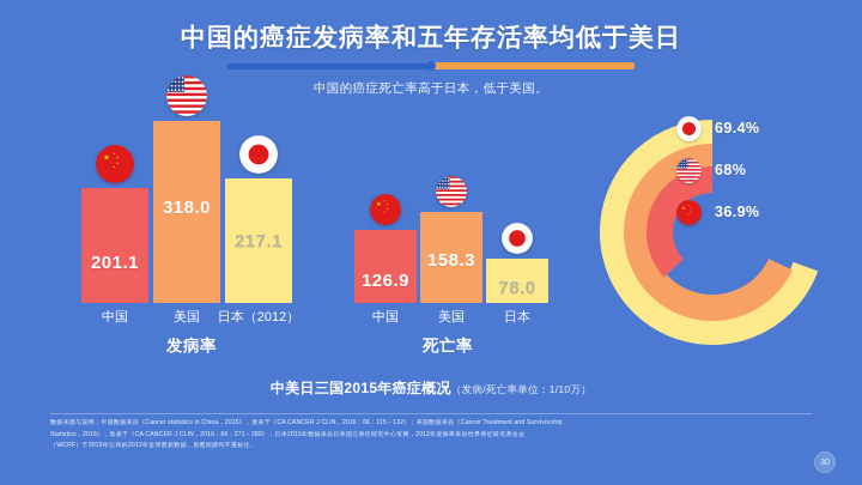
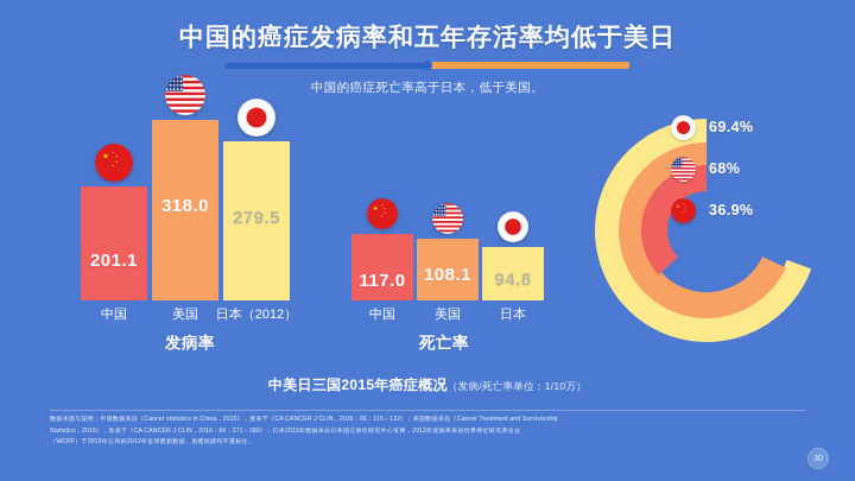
发病率/日本（2012）: 217.1 -> 279.5
死亡率/中国: 126.9 -> 117.0
死亡率/美国: 158.3 -> 108.1
死亡率/日本: 78.0 -> 94.8
